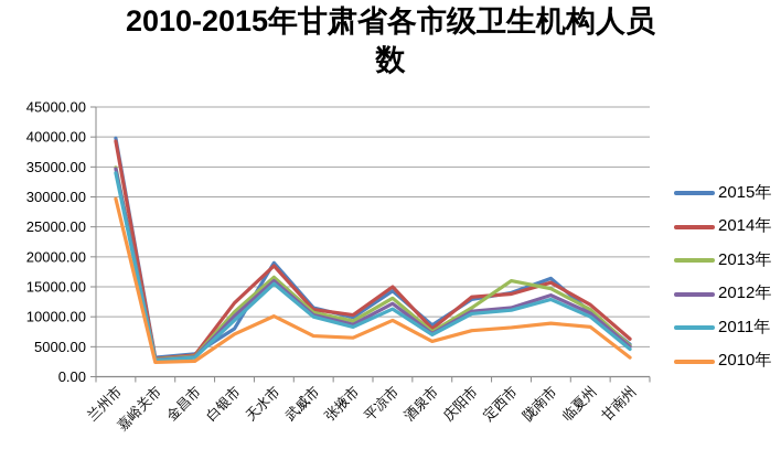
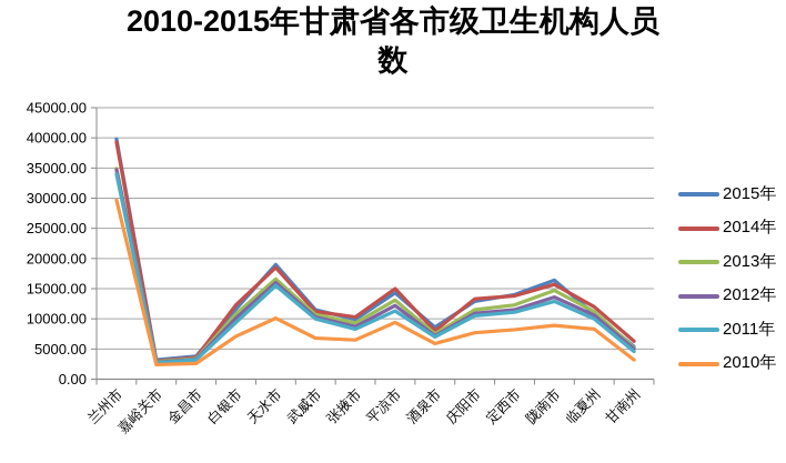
2015年/白银市: 8000 -> 12000
2013年/定西市: 16000 -> 12000
